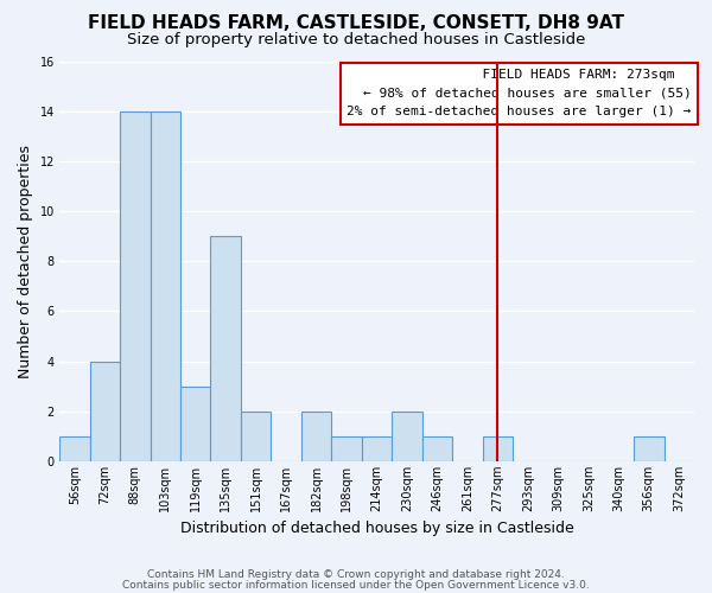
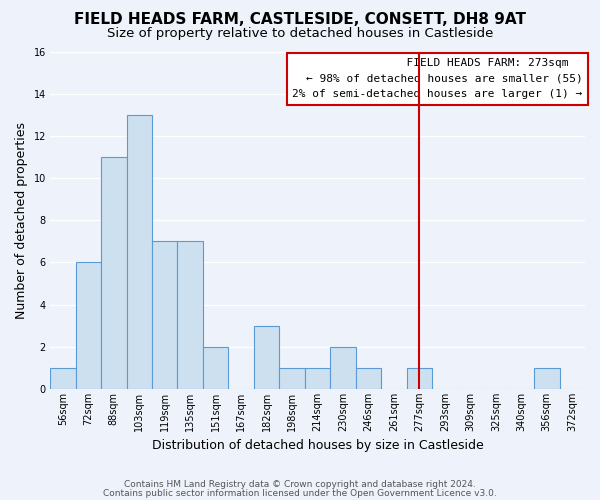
72sqm: 4 -> 6
88sqm: 14 -> 11
103sqm: 14 -> 13
119sqm: 3 -> 7
135sqm: 9 -> 7
182sqm: 2 -> 3
